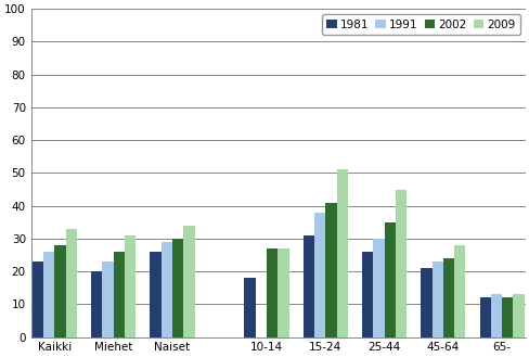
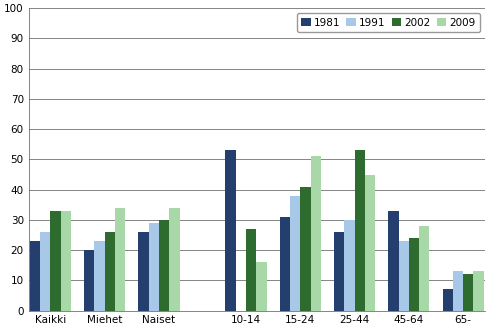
2002/Kaikki: 28 -> 33
2009/Miehet: 31 -> 34
1981/10-14: 18 -> 53
2009/10-14: 27 -> 16
2002/25-44: 35 -> 53
1981/45-64: 21 -> 33
1981/65-: 12 -> 7
